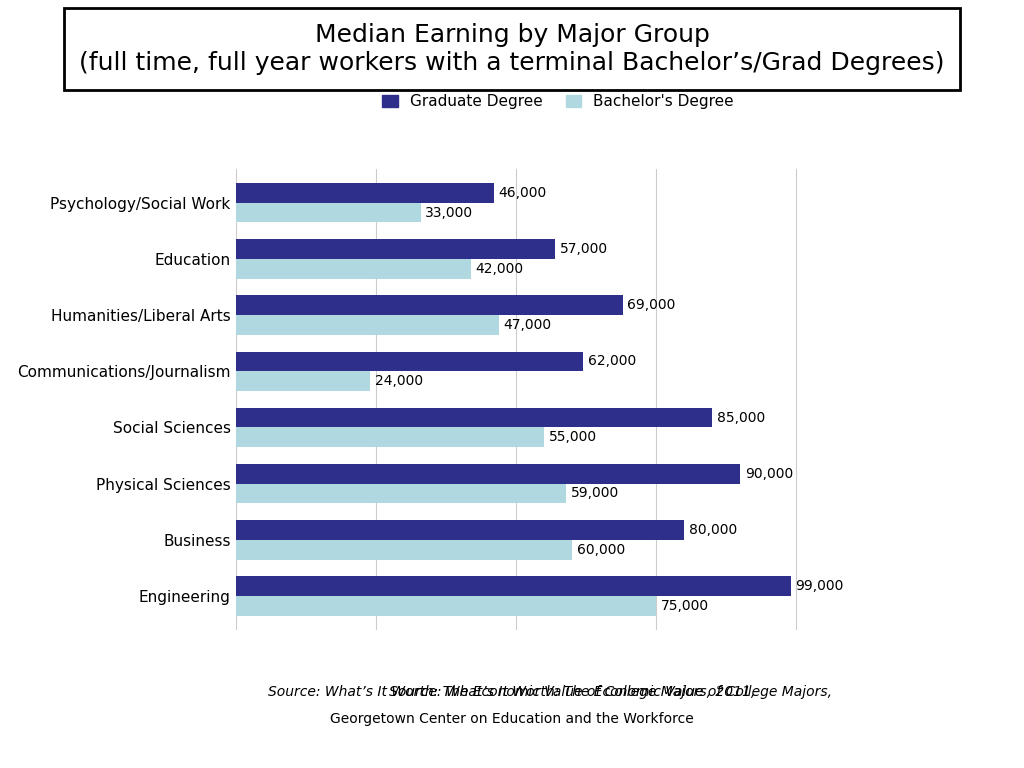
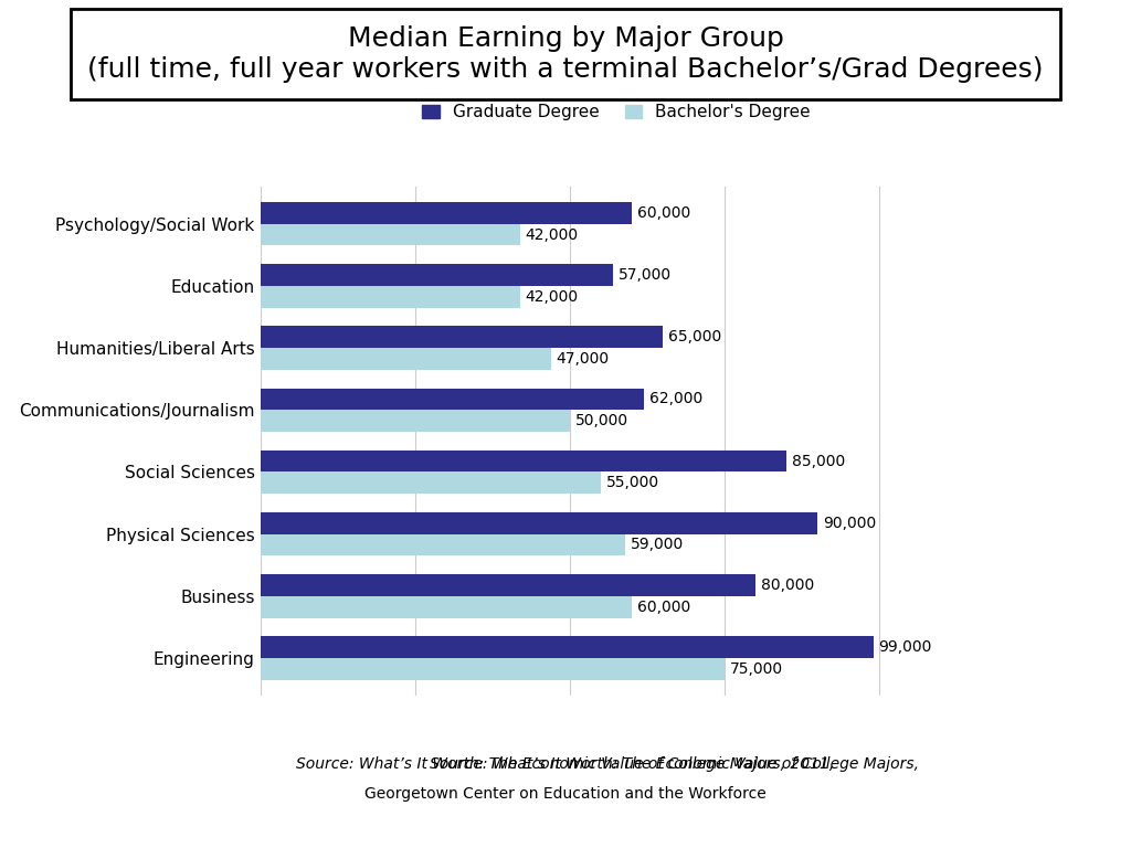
Graduate Degree/Psychology/Social Work: 46,000 -> 60,000
Bachelor's Degree/Psychology/Social Work: 33,000 -> 42,000
Graduate Degree/Humanities/Liberal Arts: 69,000 -> 65,000
Bachelor's Degree/Communications/Journalism: 24,000 -> 50,000
